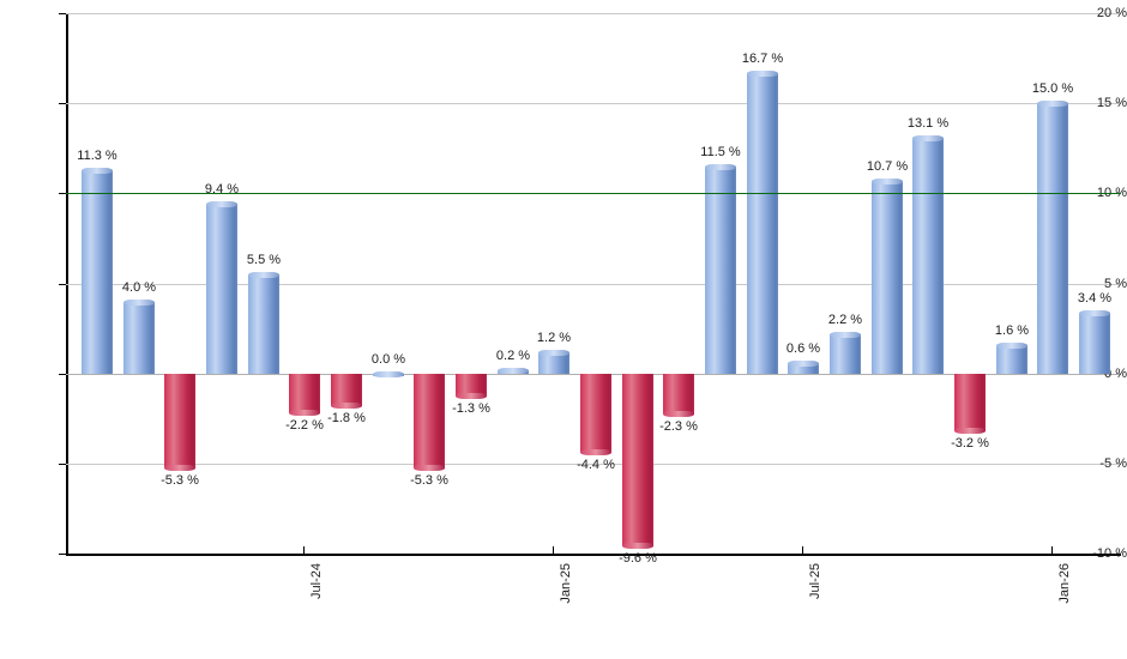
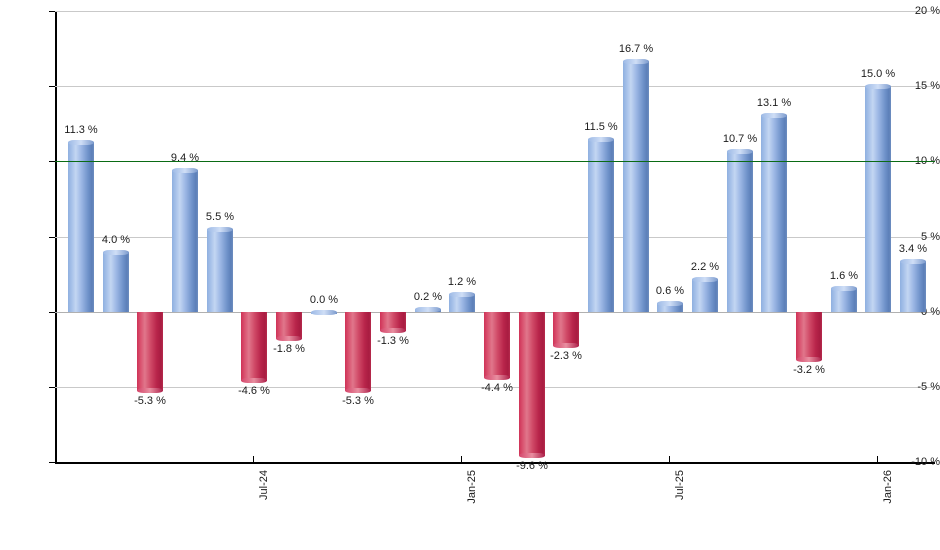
Jul-24: -2.2 -> -4.6
